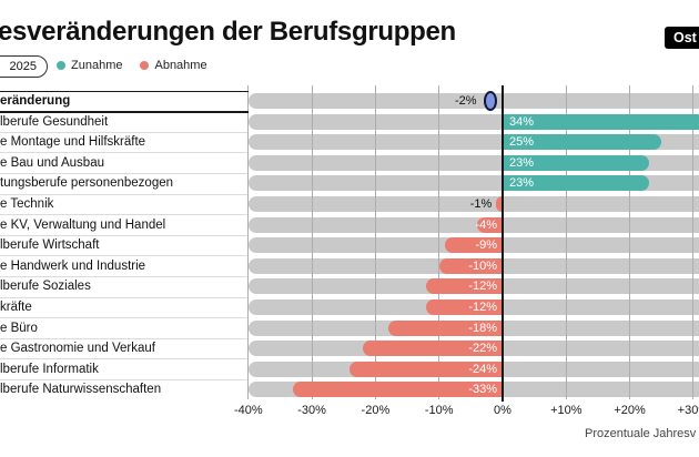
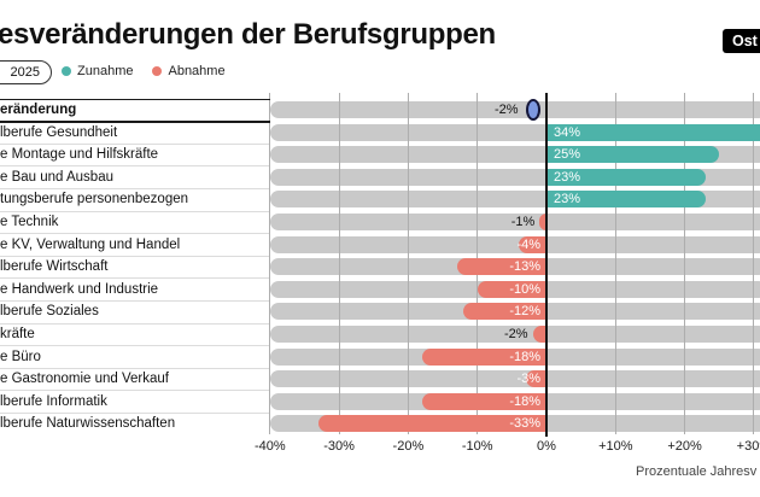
lberufe Wirtschaft: -9% -> -13%
kräfte: -12% -> -2%
e Gastronomie und Verkauf: -22% -> -3%
lberufe Informatik: -24% -> -18%
